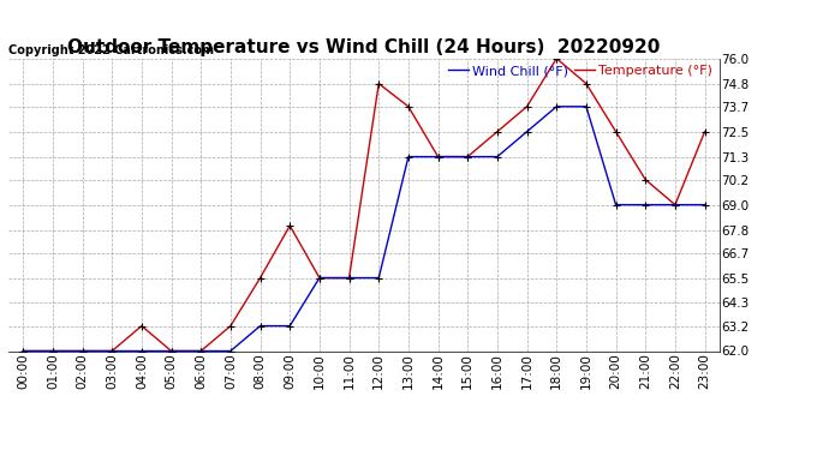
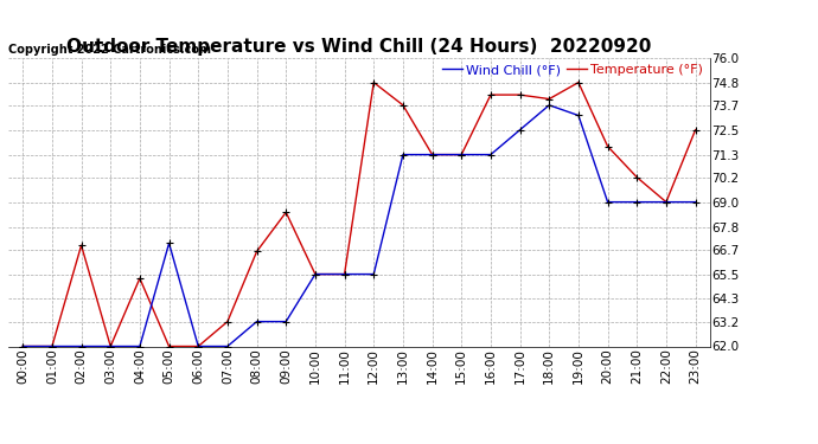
Temperature (°F)/02:00: 62.0 -> 66.9
Temperature (°F)/04:00: 63.2 -> 65.3
Wind Chill (°F)/05:00: 62.0 -> 67.0
Temperature (°F)/08:00: 65.5 -> 66.6
Temperature (°F)/09:00: 68.0 -> 68.5
Temperature (°F)/16:00: 72.5 -> 74.2
Temperature (°F)/17:00: 73.7 -> 74.2
Temperature (°F)/18:00: 76.0 -> 74.0
Wind Chill (°F)/19:00: 73.7 -> 73.2
Temperature (°F)/20:00: 72.5 -> 71.7
